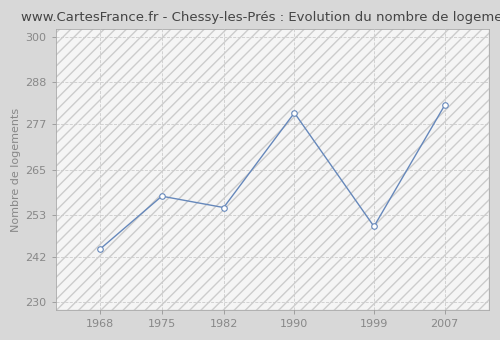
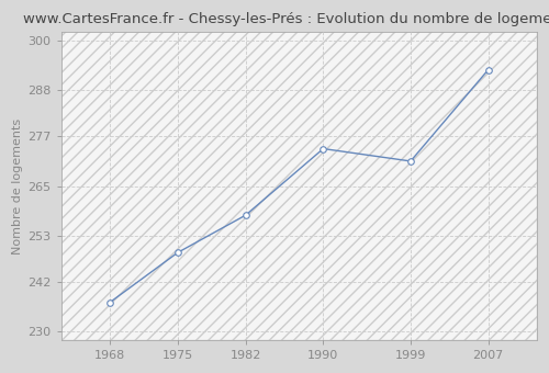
1968: 244 -> 237
1975: 258 -> 249
1982: 255 -> 258
1990: 280 -> 274
1999: 250 -> 271
2007: 282 -> 293
